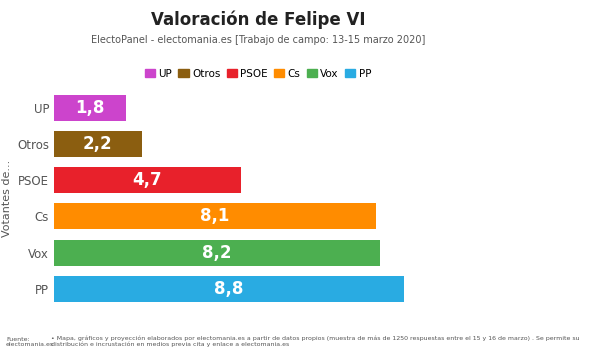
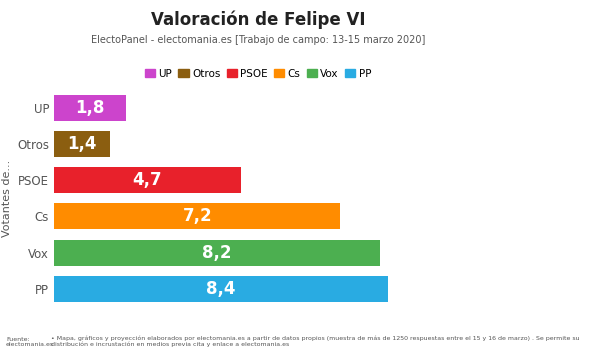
Otros: 2,2 -> 1,4
Cs: 8,1 -> 7,2
PP: 8,8 -> 8,4
